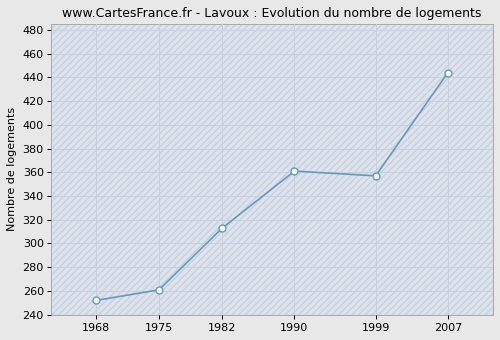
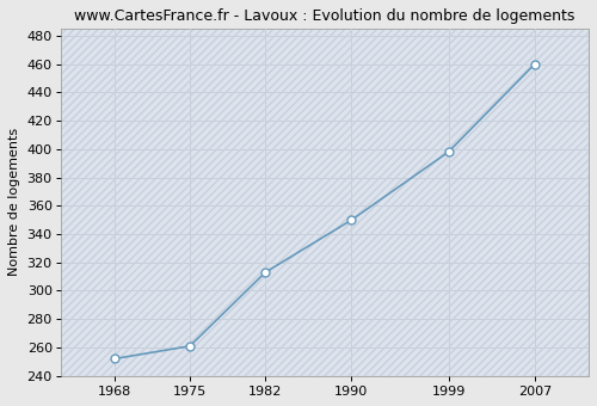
1990: 361 -> 350
1999: 357 -> 398
2007: 444 -> 460
